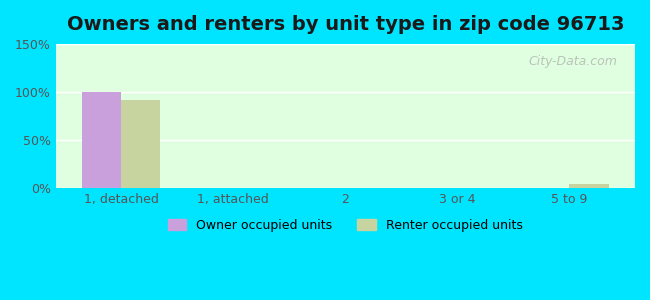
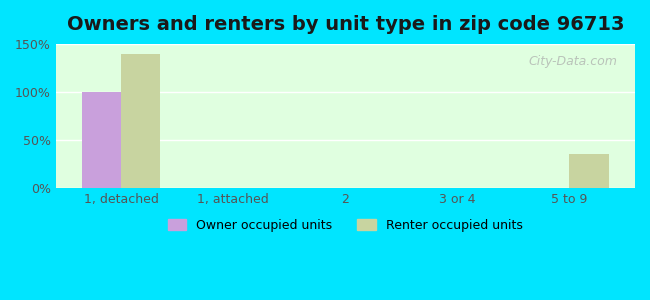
Renter occupied units/1, detached: 92% -> 140%
Renter occupied units/5 to 9: 5% -> 36%
